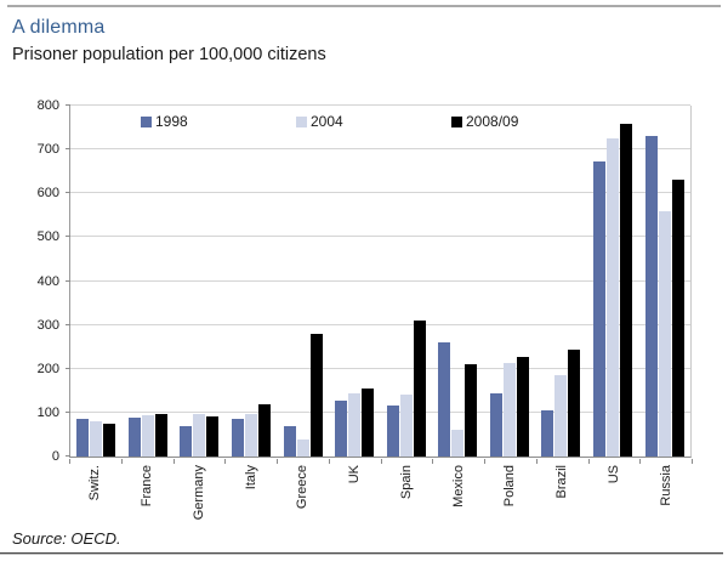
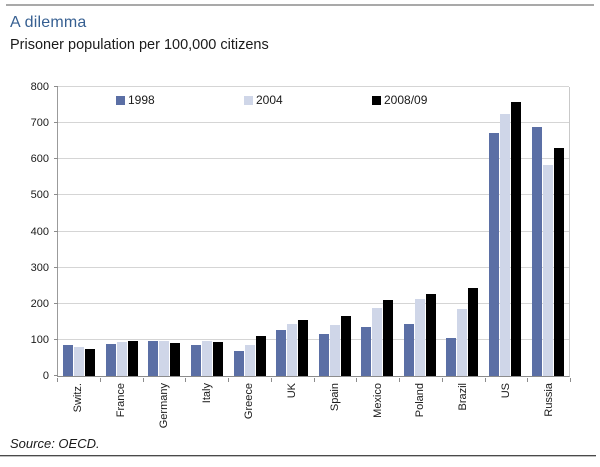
1998/Germany: 70 -> 100
2008/09/Italy: 120 -> 90
2004/Greece: 40 -> 80
2008/09/Greece: 280 -> 110
2008/09/Spain: 310 -> 170
1998/Mexico: 260 -> 140
2004/Mexico: 60 -> 190
1998/Russia: 730 -> 690
2004/Russia: 560 -> 580
